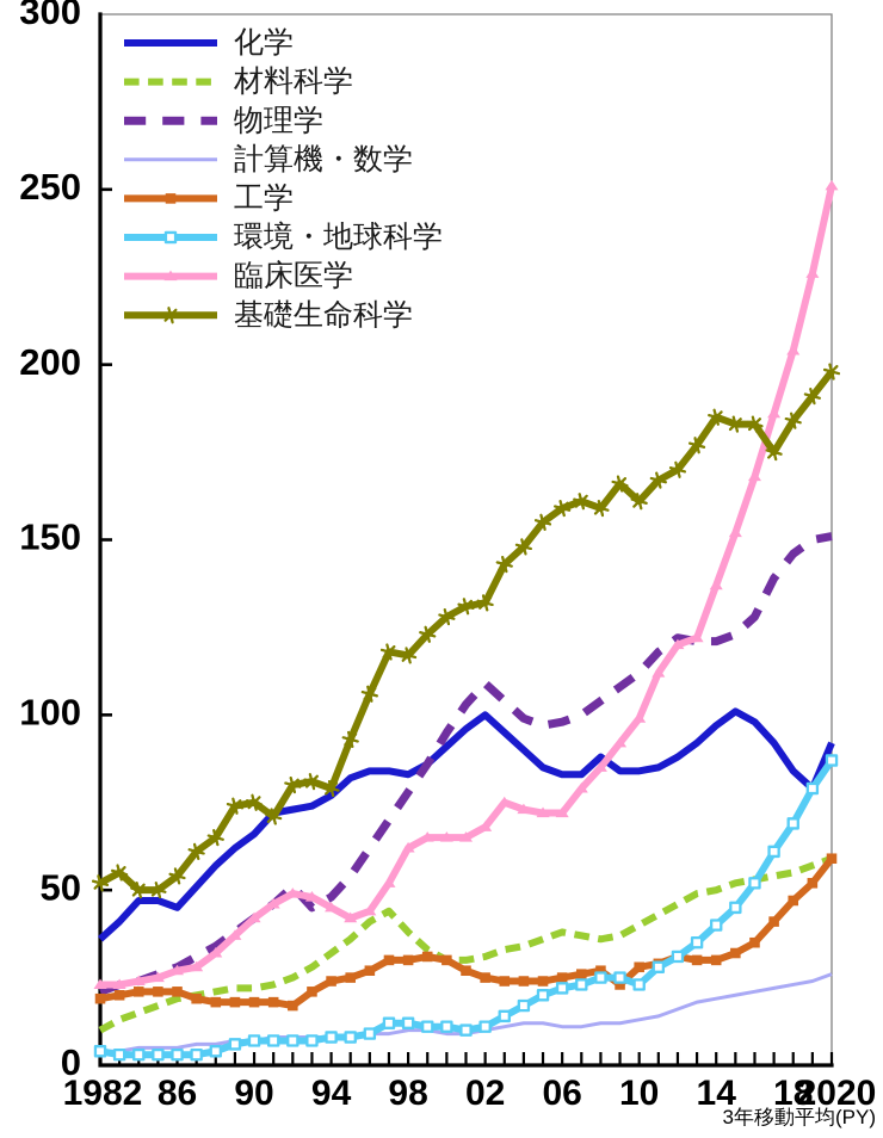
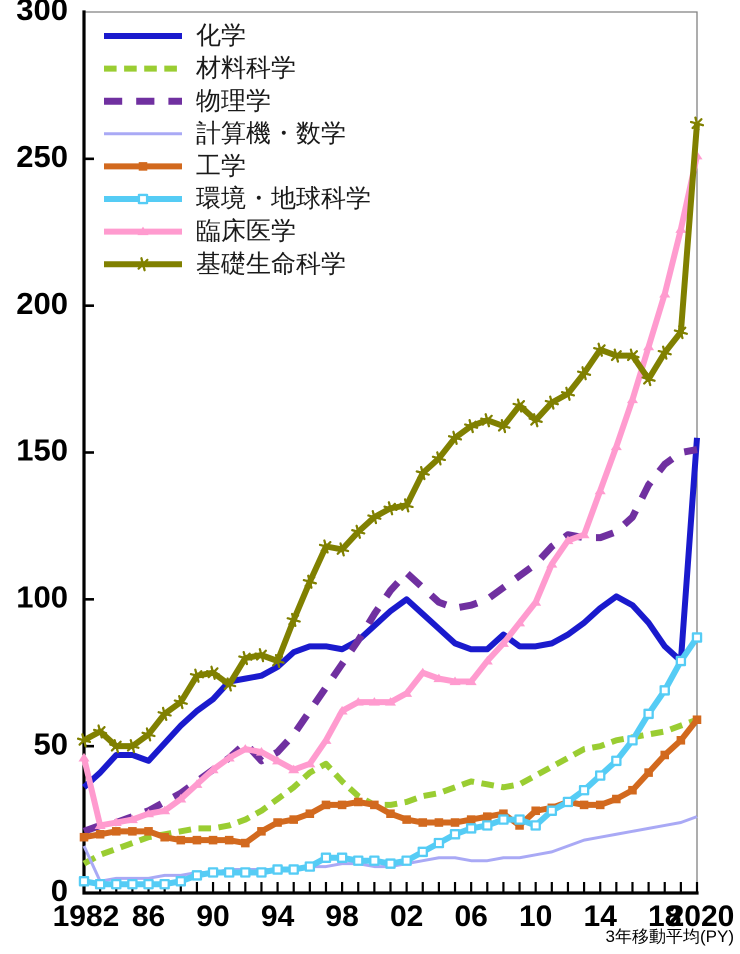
計算機・数学/1982: 4 -> 16
臨床医学/1982: 23 -> 46
化学/2020: 92 -> 155
基礎生命科学/2020: 198 -> 262
